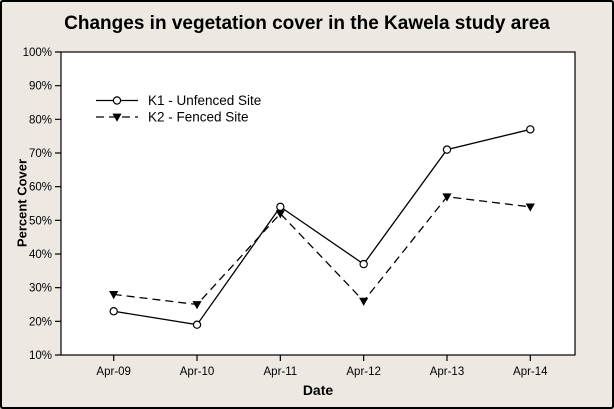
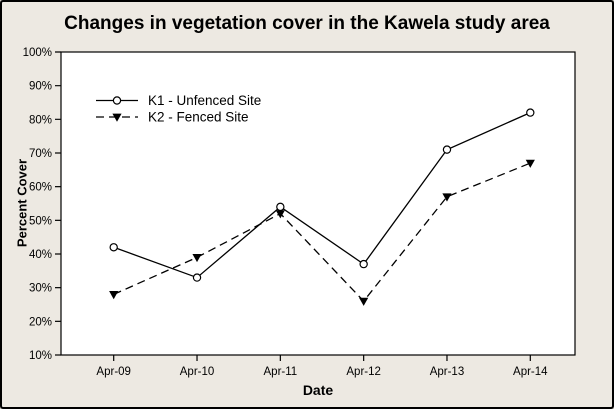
K1 - Unfenced Site/Apr-09: 23% -> 42%
K1 - Unfenced Site/Apr-10: 19% -> 33%
K2 - Fenced Site/Apr-10: 25% -> 39%
K1 - Unfenced Site/Apr-14: 77% -> 82%
K2 - Fenced Site/Apr-14: 54% -> 67%
